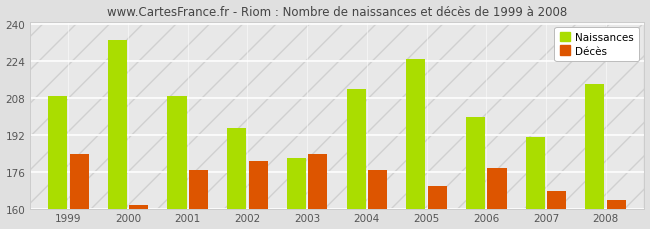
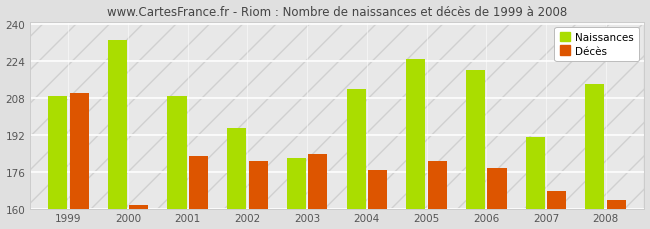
Décès/1999: 184 -> 210
Décès/2001: 177 -> 183
Décès/2005: 170 -> 181
Naissances/2006: 200 -> 220
